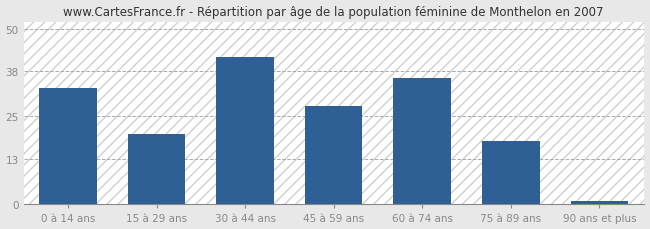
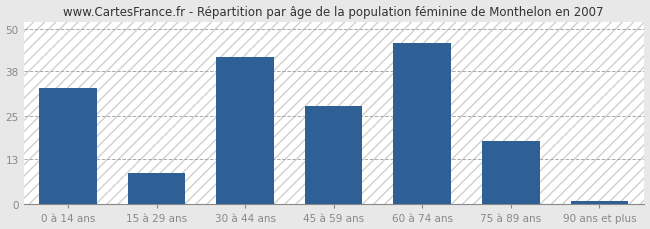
15 à 29 ans: 20 -> 9
60 à 74 ans: 36 -> 46
